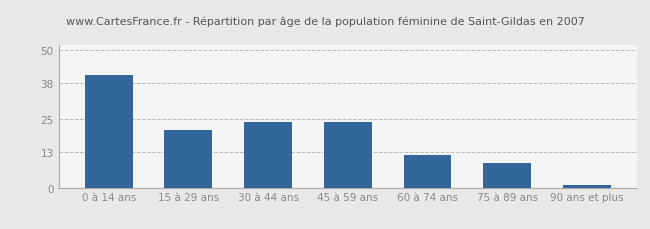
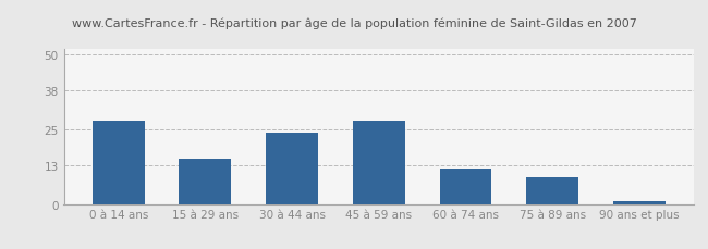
0 à 14 ans: 41 -> 28
15 à 29 ans: 21 -> 15
45 à 59 ans: 24 -> 28
